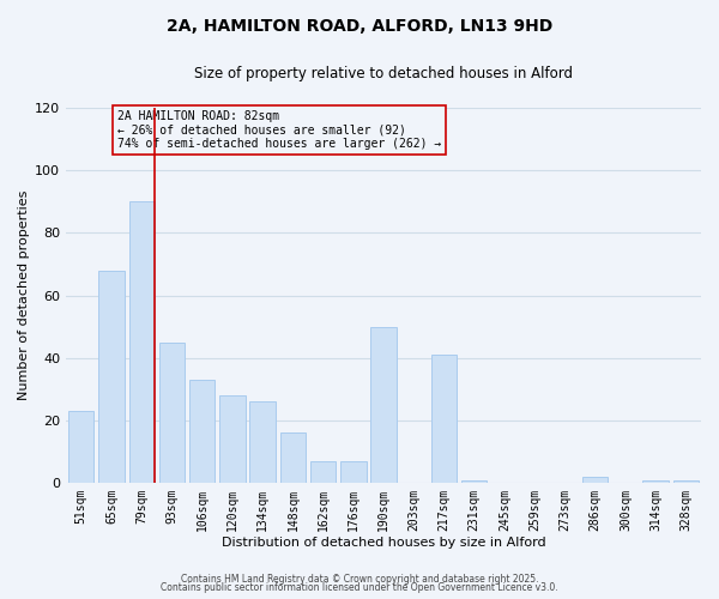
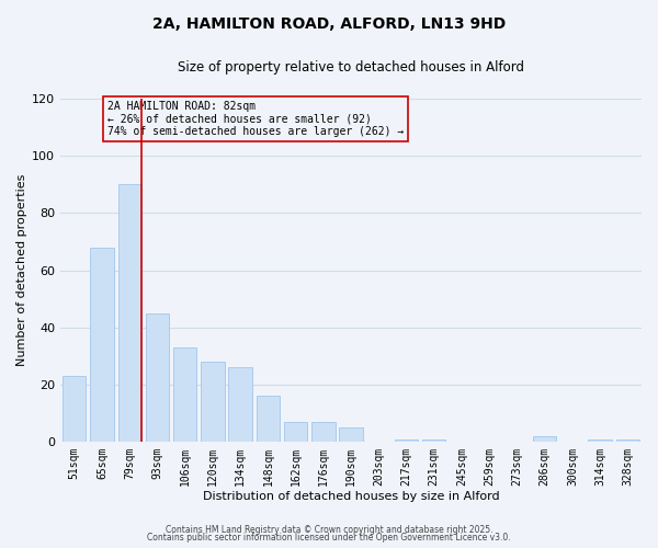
190sqm: 50 -> 5
217sqm: 41 -> 1
